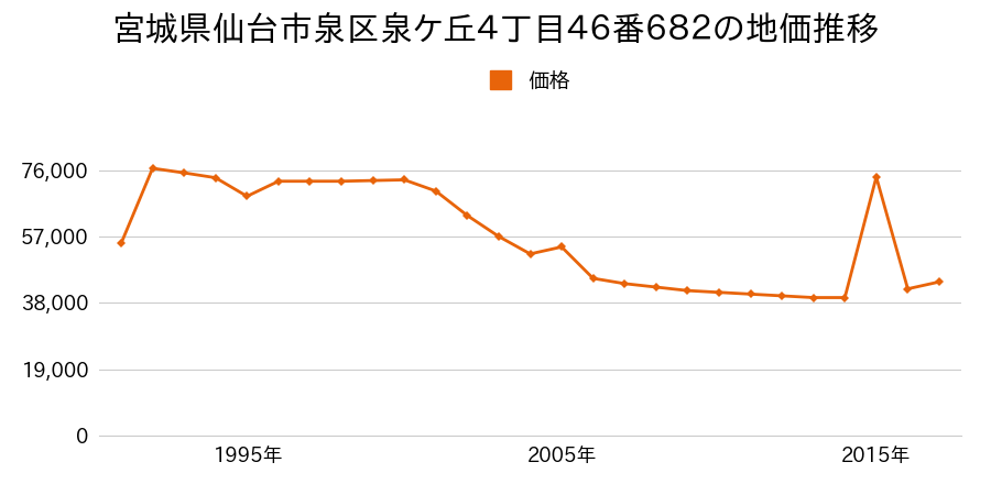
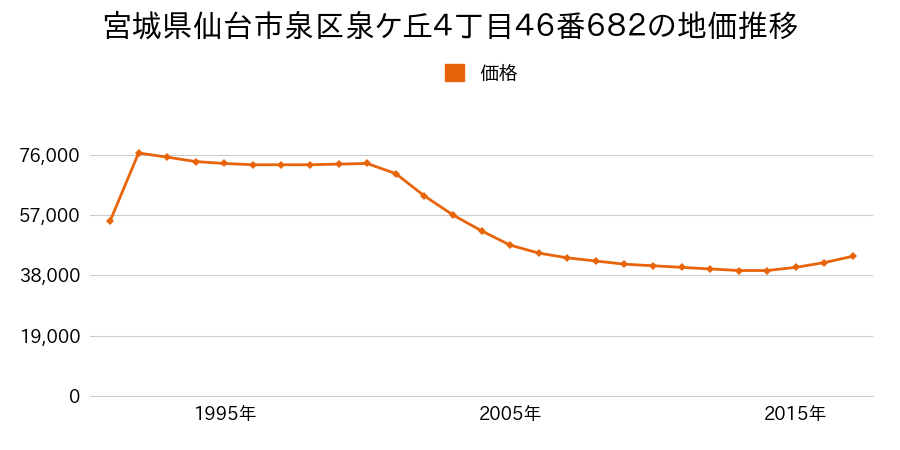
1995年: 68,500 -> 73,200
2005年: 54,000 -> 47,500
2015年: 74,000 -> 40,500
